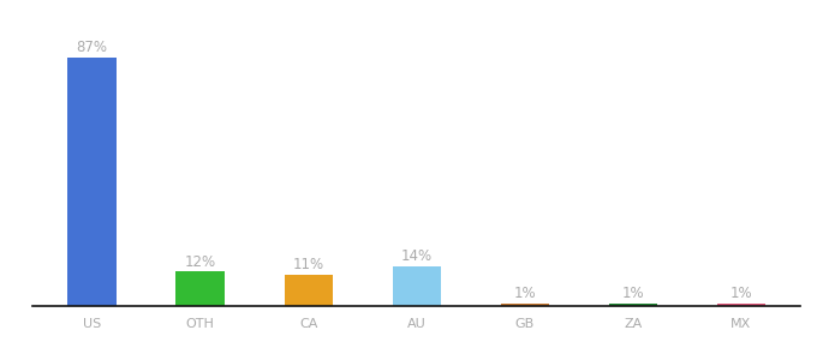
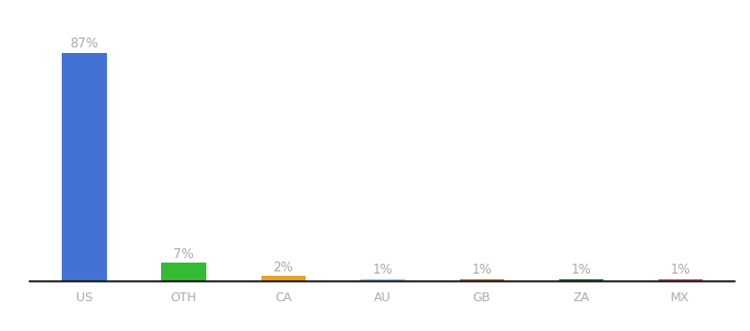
OTH: 12% -> 7%
CA: 11% -> 2%
AU: 14% -> 1%
